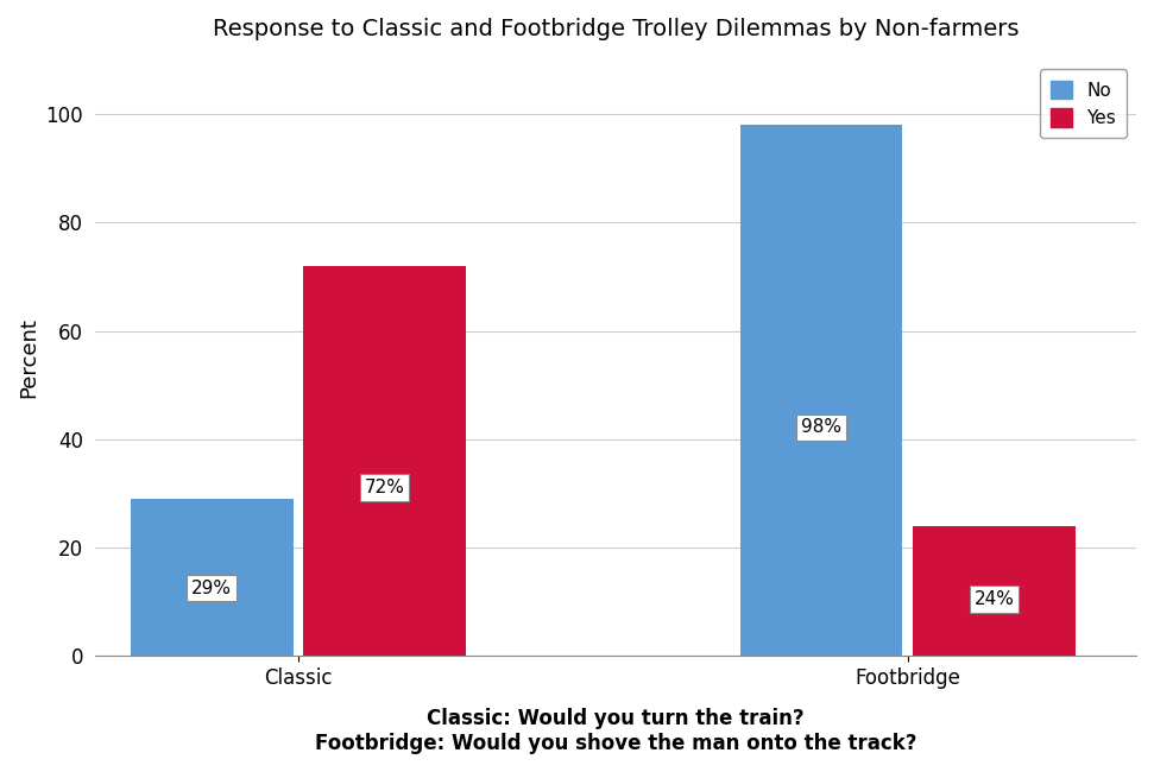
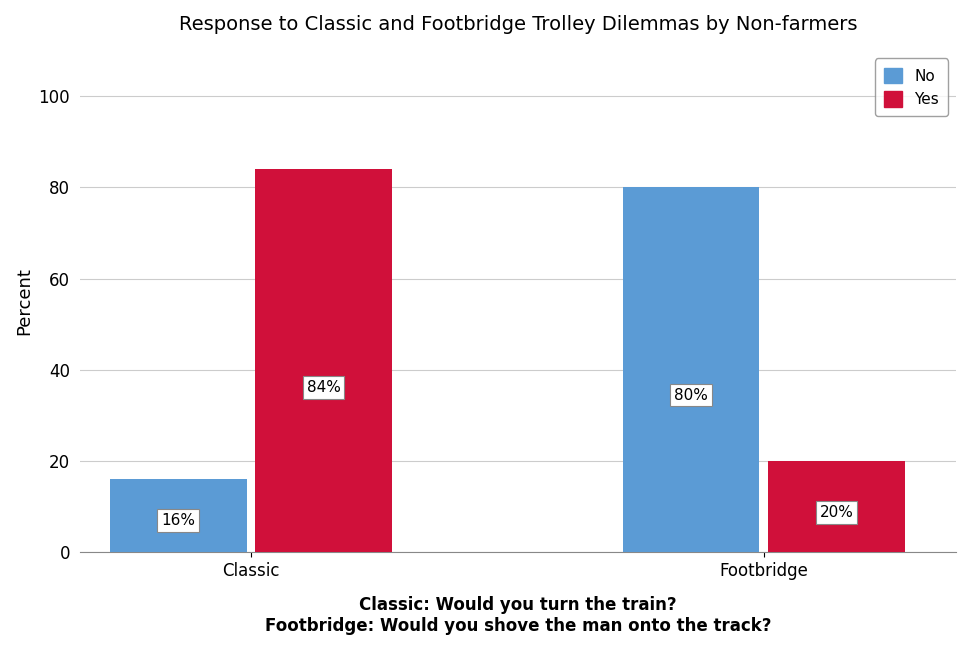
No/Classic: 29% -> 16%
Yes/Classic: 72% -> 84%
No/Footbridge: 98% -> 80%
Yes/Footbridge: 24% -> 20%
